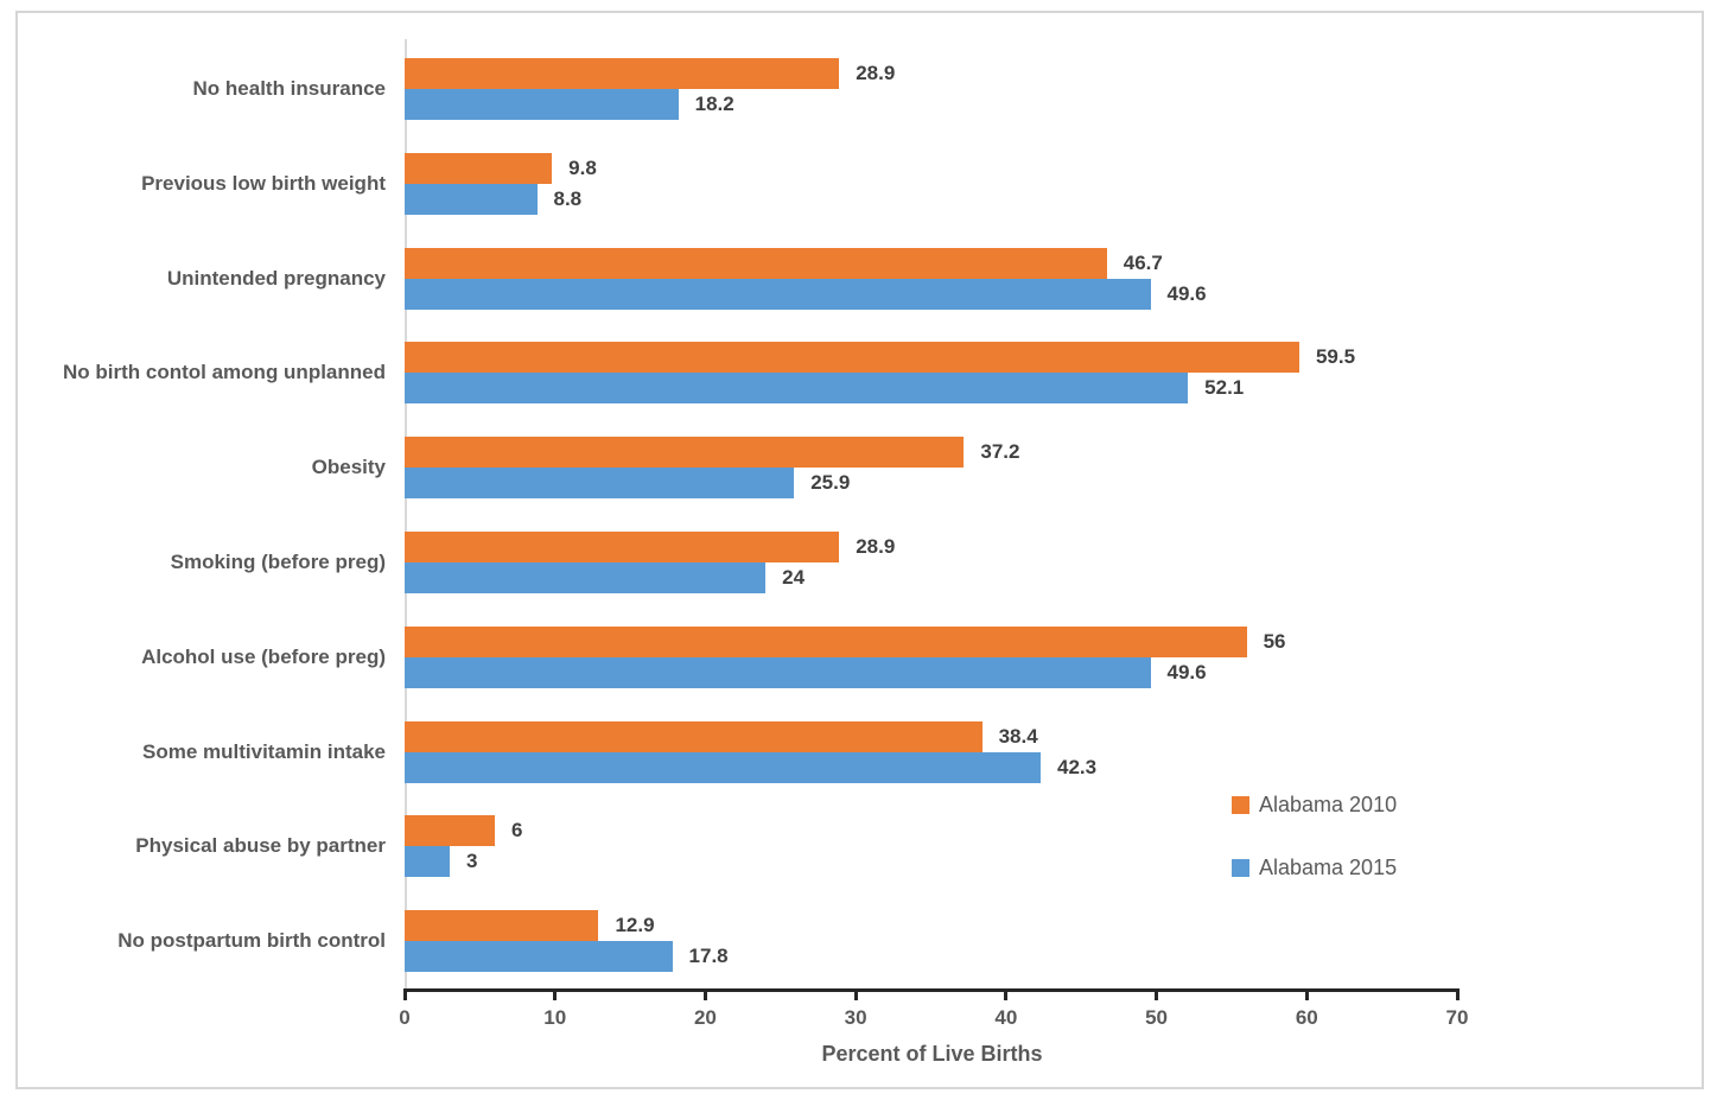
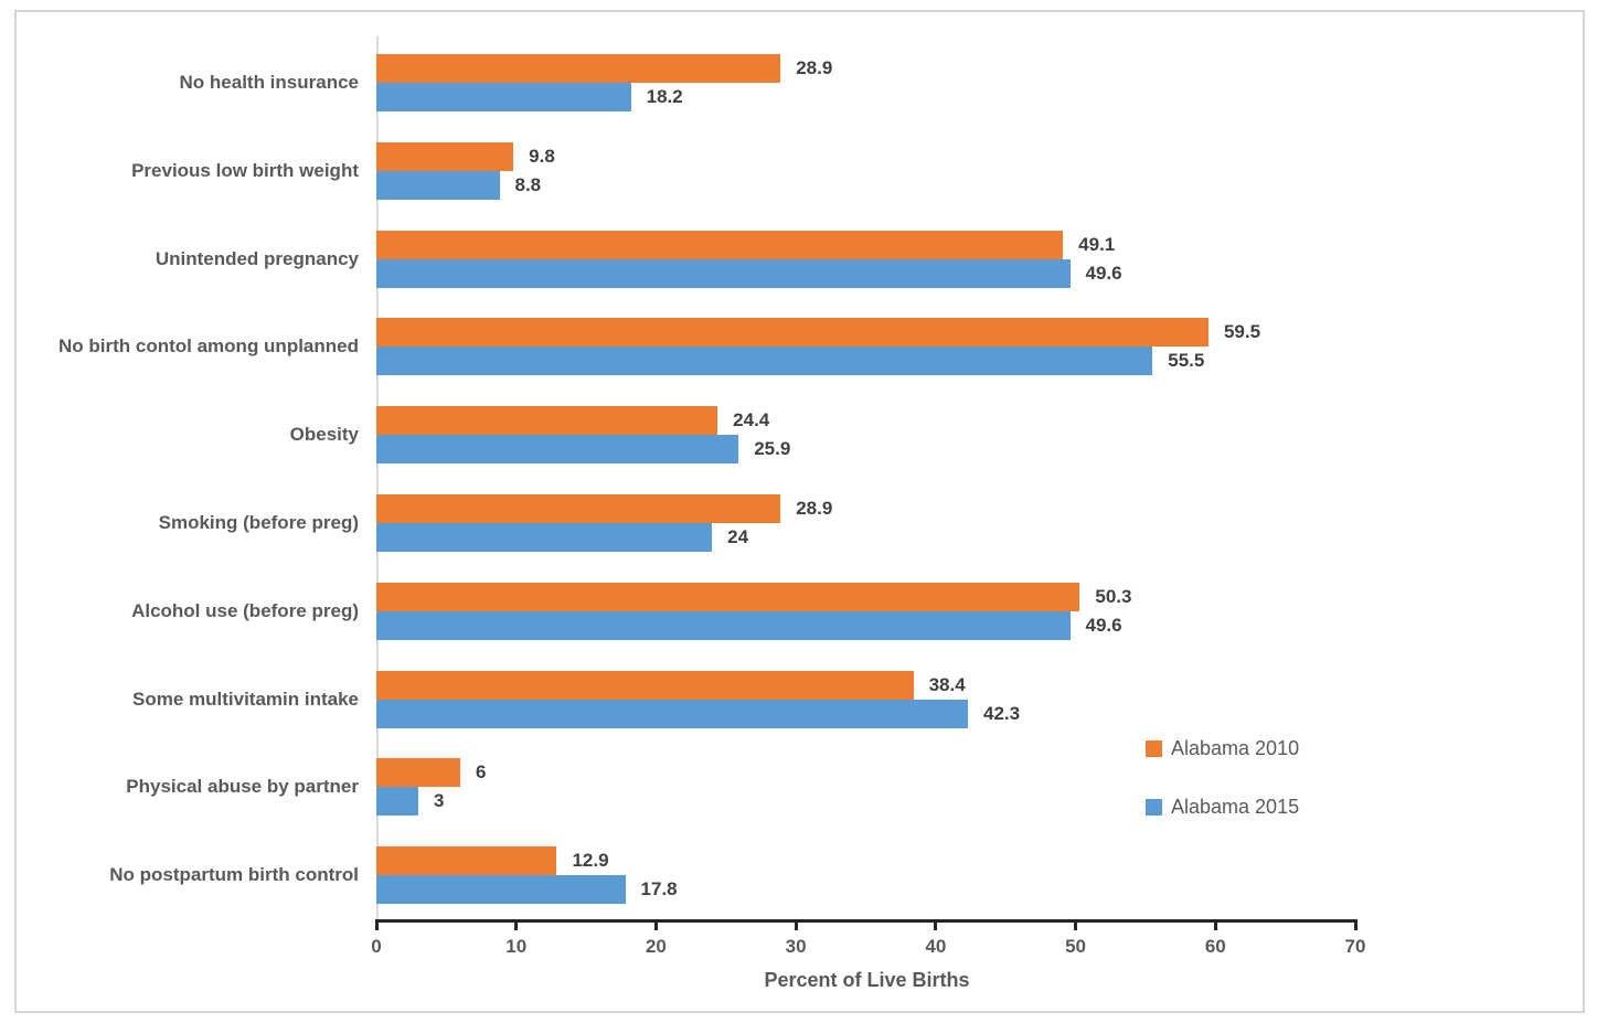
Alabama 2010/Unintended pregnancy: 46.7 -> 49.1
Alabama 2015/No birth contol among unplanned: 52.1 -> 55.5
Alabama 2010/Obesity: 37.2 -> 24.4
Alabama 2010/Alcohol use (before preg): 56 -> 50.3
